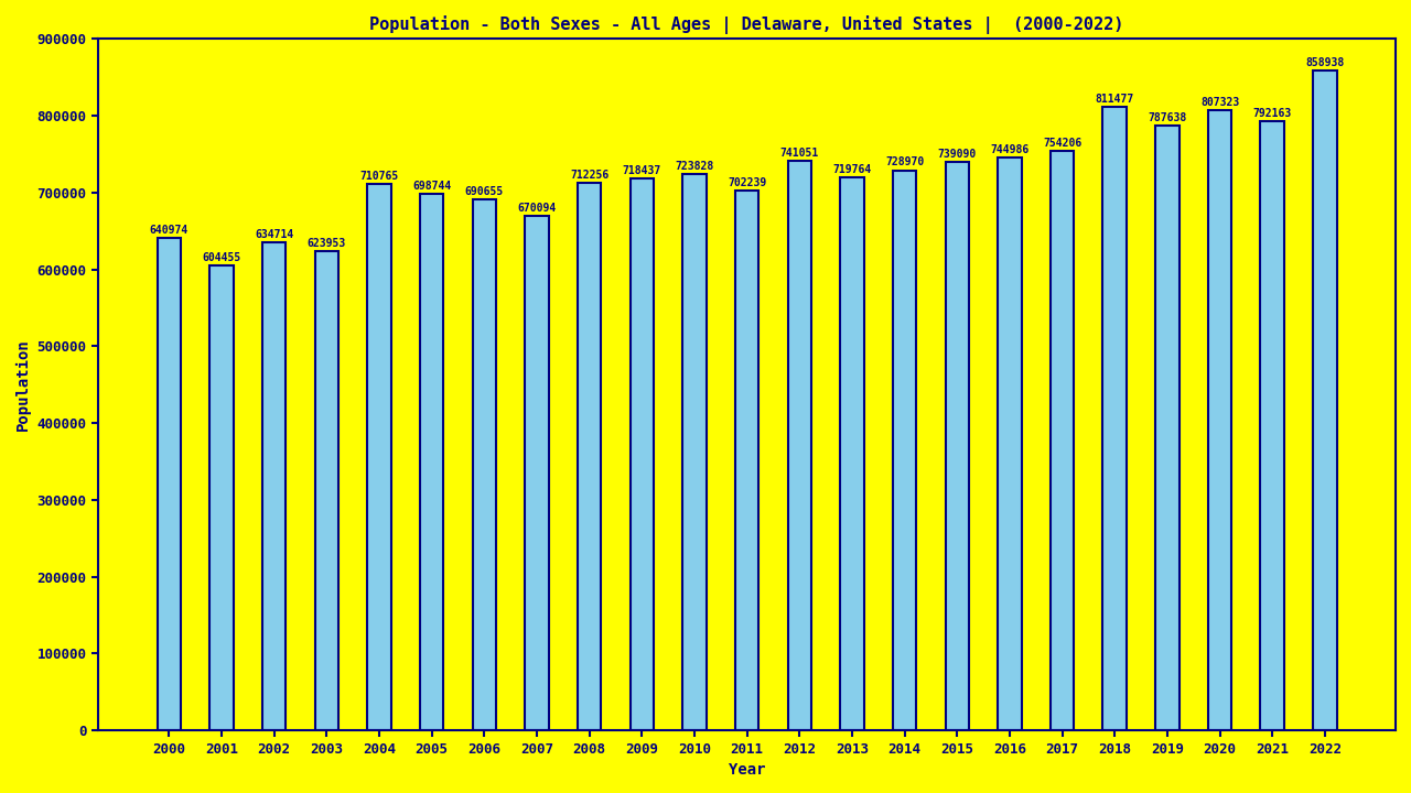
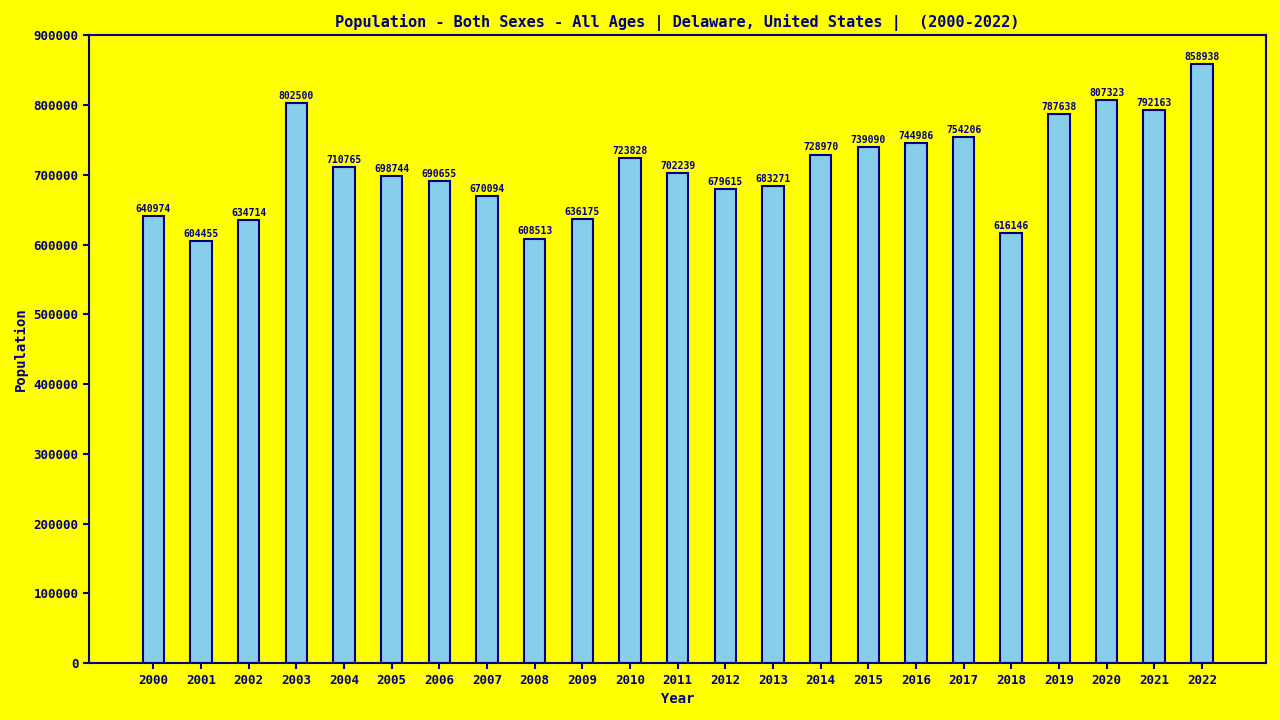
2003: 623953 -> 802500
2008: 712256 -> 608513
2009: 718437 -> 636175
2012: 741051 -> 679615
2013: 719764 -> 683271
2018: 811477 -> 616146
